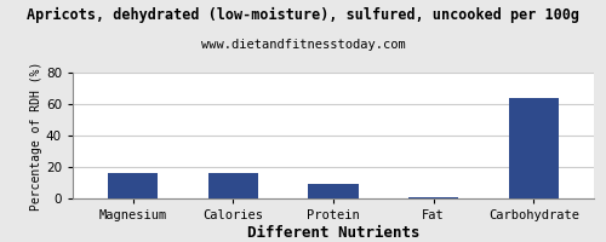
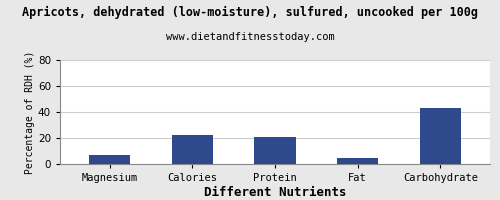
Magnesium: 16 -> 7
Calories: 16 -> 22
Protein: 9 -> 21
Fat: 1 -> 5
Carbohydrate: 64 -> 43
